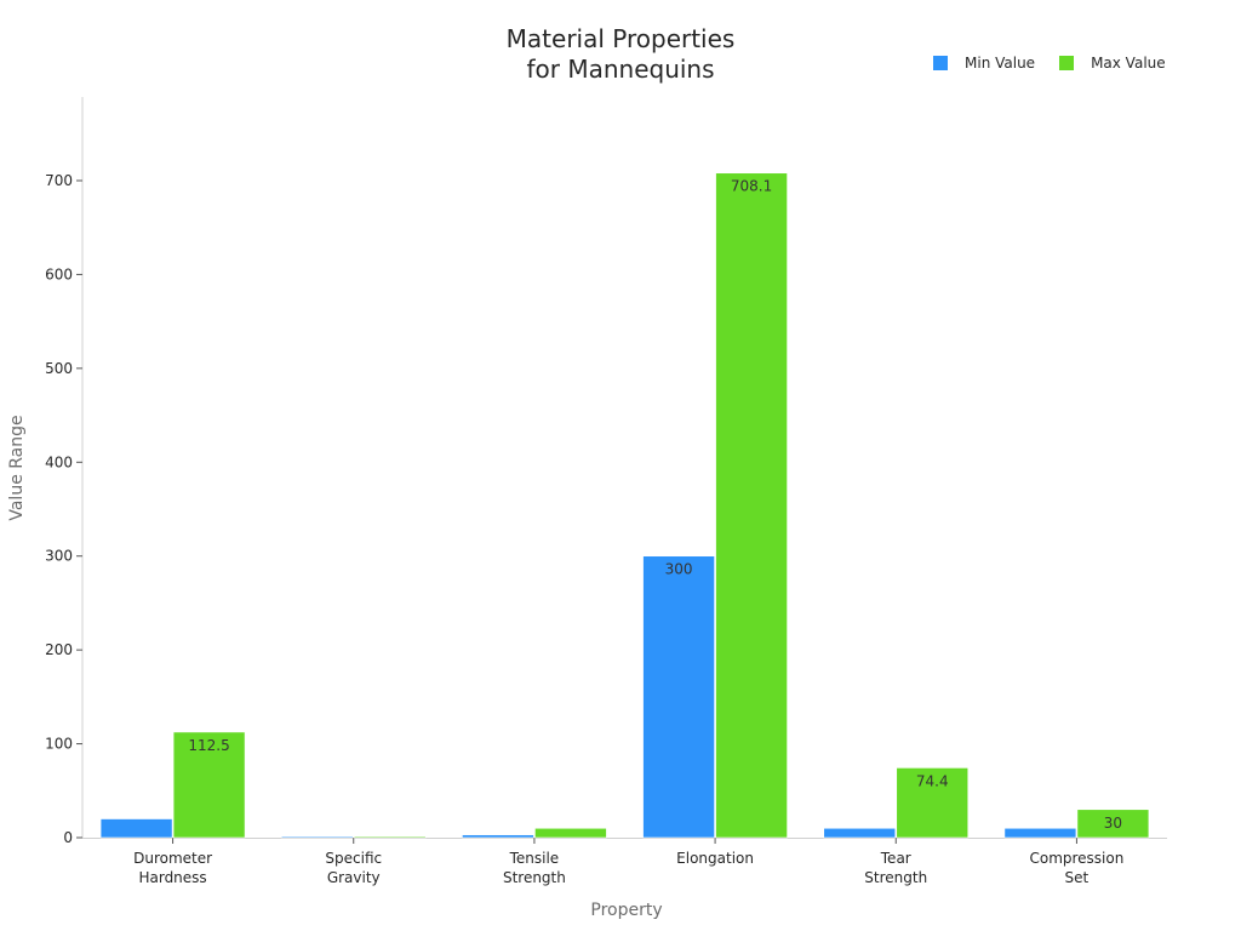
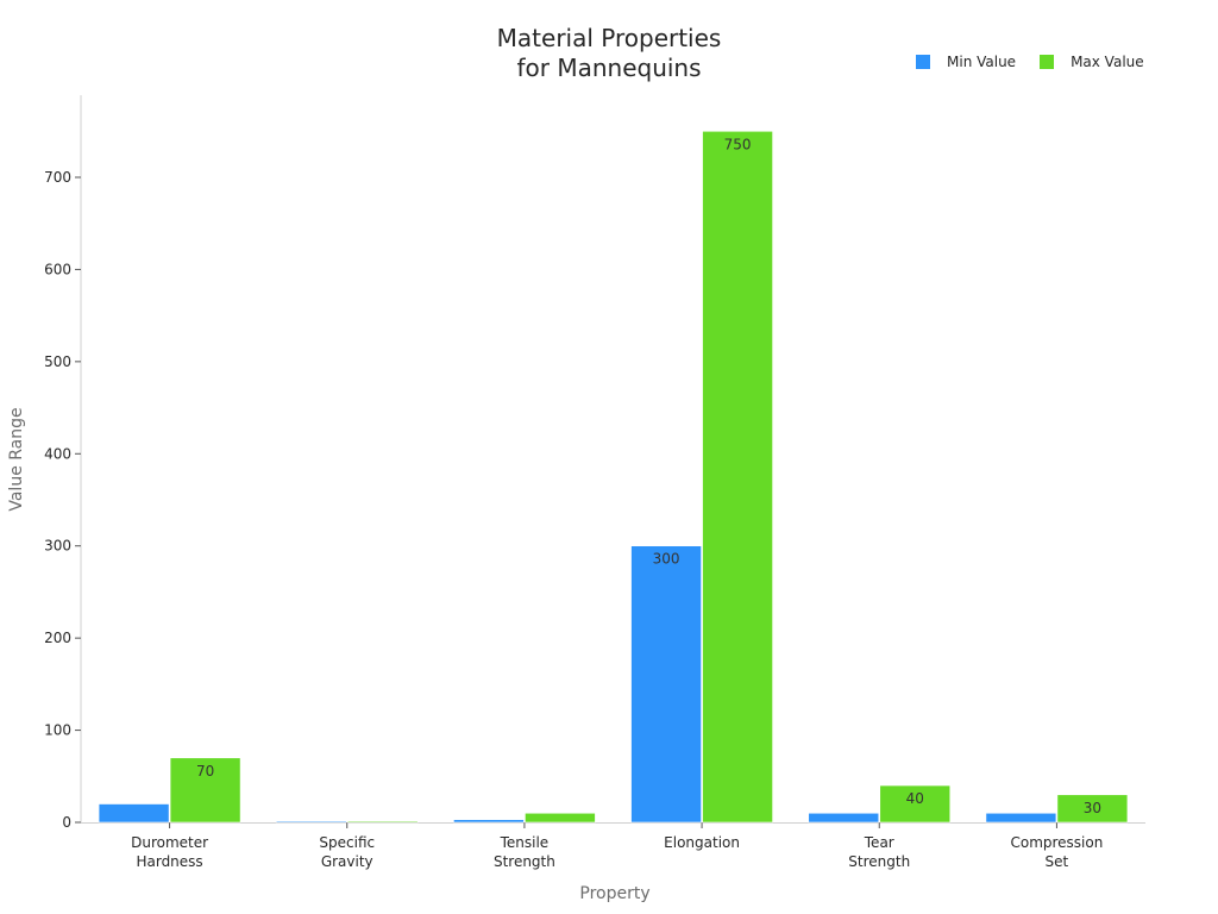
Max Value/Durometer Hardness: 112.5 -> 70
Max Value/Elongation: 708.1 -> 750
Max Value/Tear Strength: 74.4 -> 40
